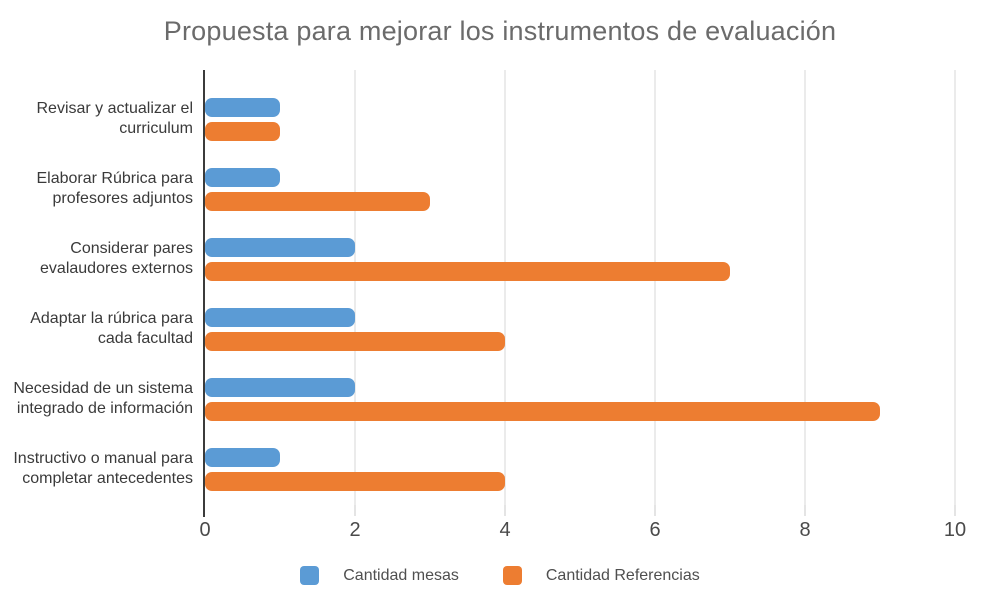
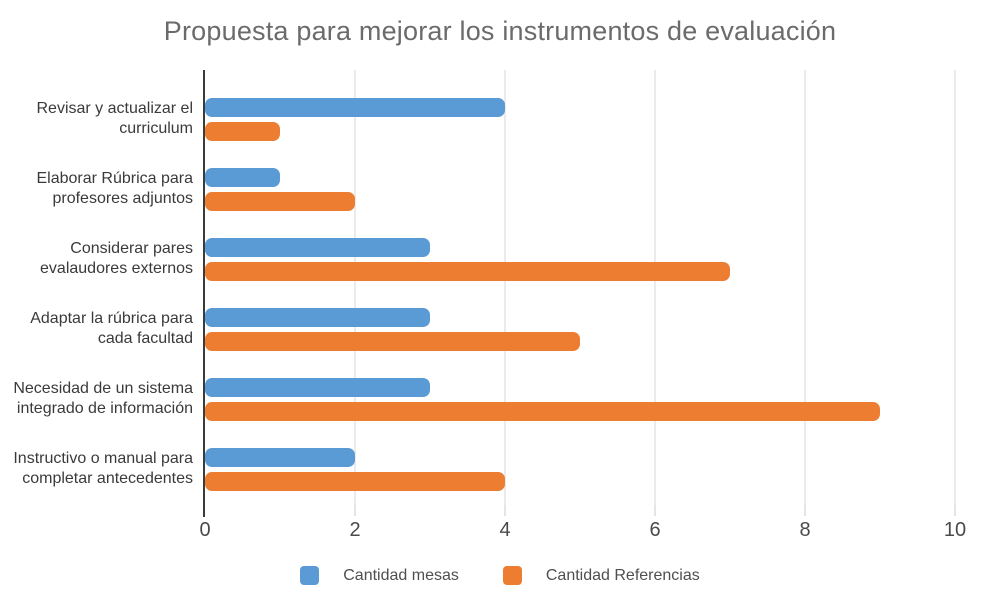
Cantidad mesas/Revisar y actualizar el curriculum: 1 -> 4
Cantidad Referencias/Elaborar Rúbrica para profesores adjuntos: 3 -> 2
Cantidad mesas/Considerar pares evalaudores externos: 2 -> 3
Cantidad mesas/Adaptar la rúbrica para cada facultad: 2 -> 3
Cantidad Referencias/Adaptar la rúbrica para cada facultad: 4 -> 5
Cantidad mesas/Necesidad de un sistema integrado de información: 2 -> 3
Cantidad mesas/Instructivo o manual para completar antecedentes: 1 -> 2
